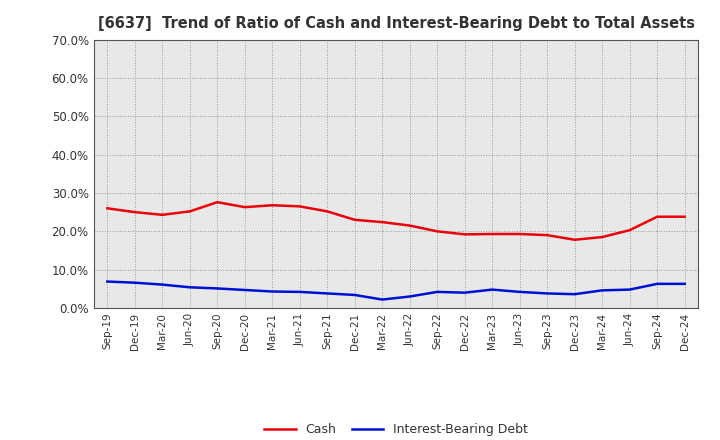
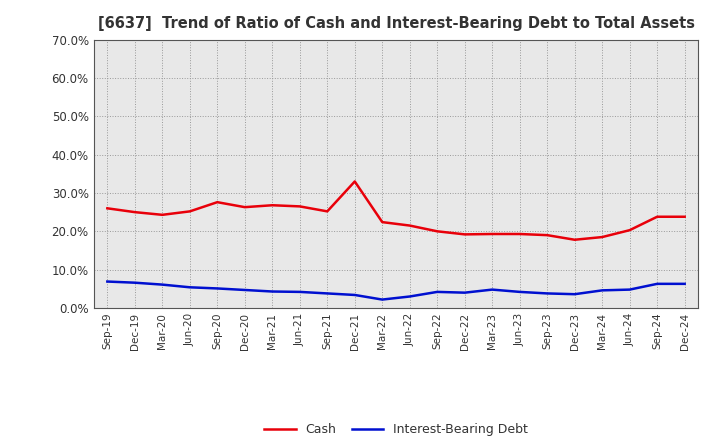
Cash/Dec-21: 23.0% -> 33.0%
